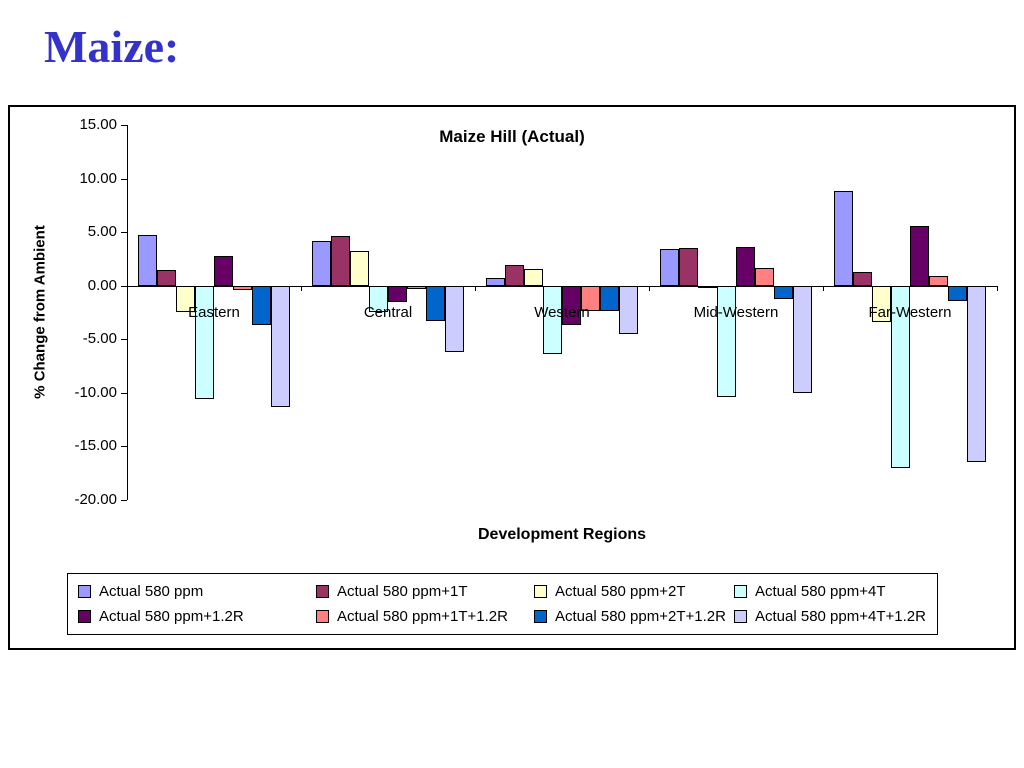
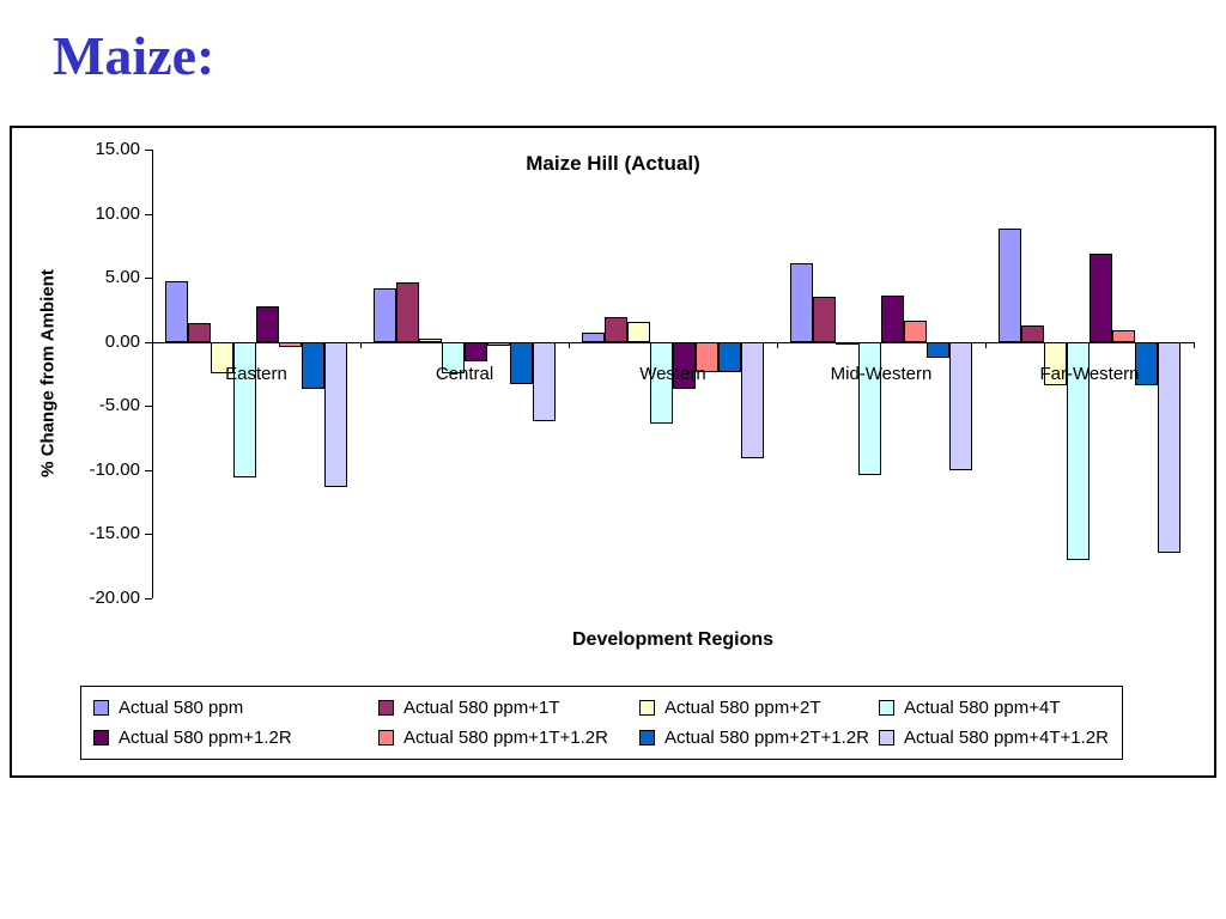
Actual 580 ppm+2T/Central: 3.2 -> 0.3
Actual 580 ppm+4T+1.2R/Western: -4.5 -> -9.1
Actual 580 ppm/Mid-Western: 3.4 -> 6.1
Actual 580 ppm+1.2R/Far-Western: 5.6 -> 6.9
Actual 580 ppm+2T+1.2R/Far-Western: -1.4 -> -3.4
